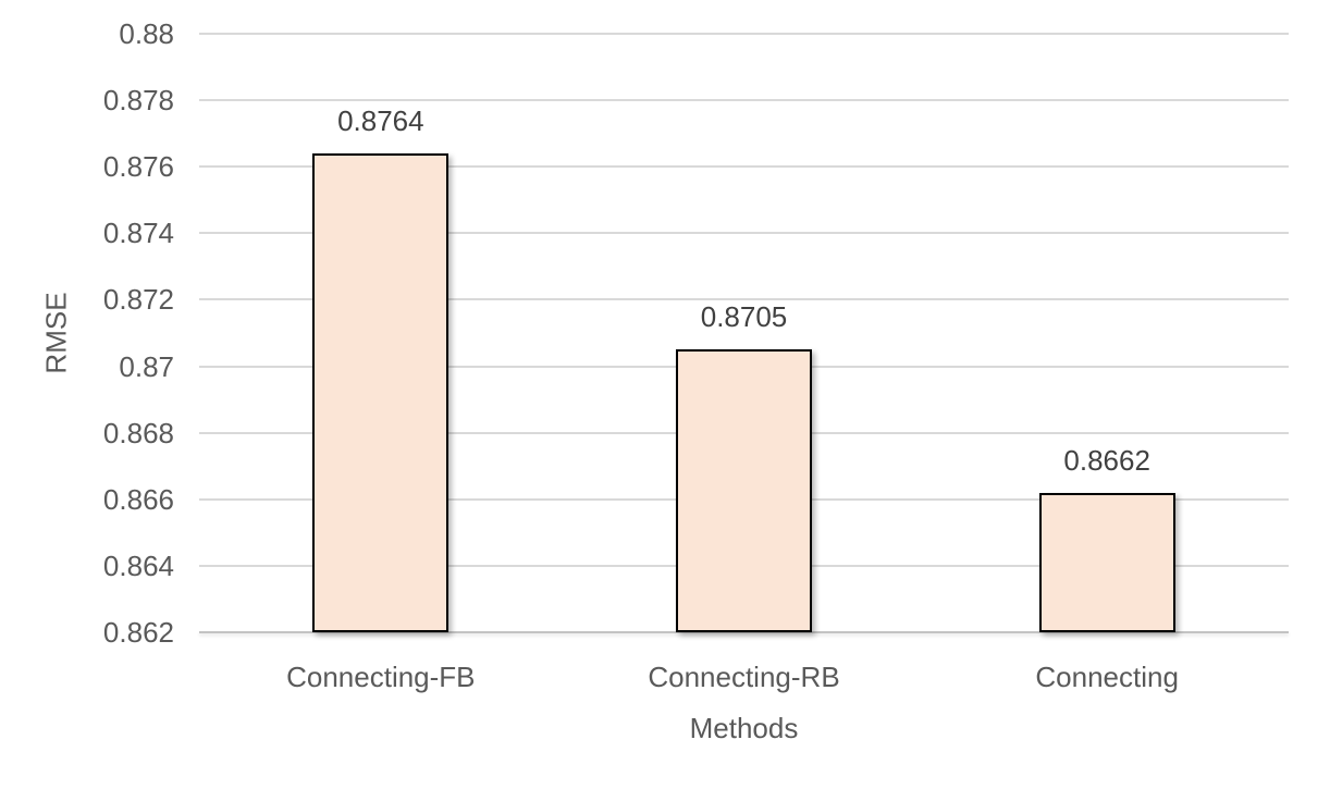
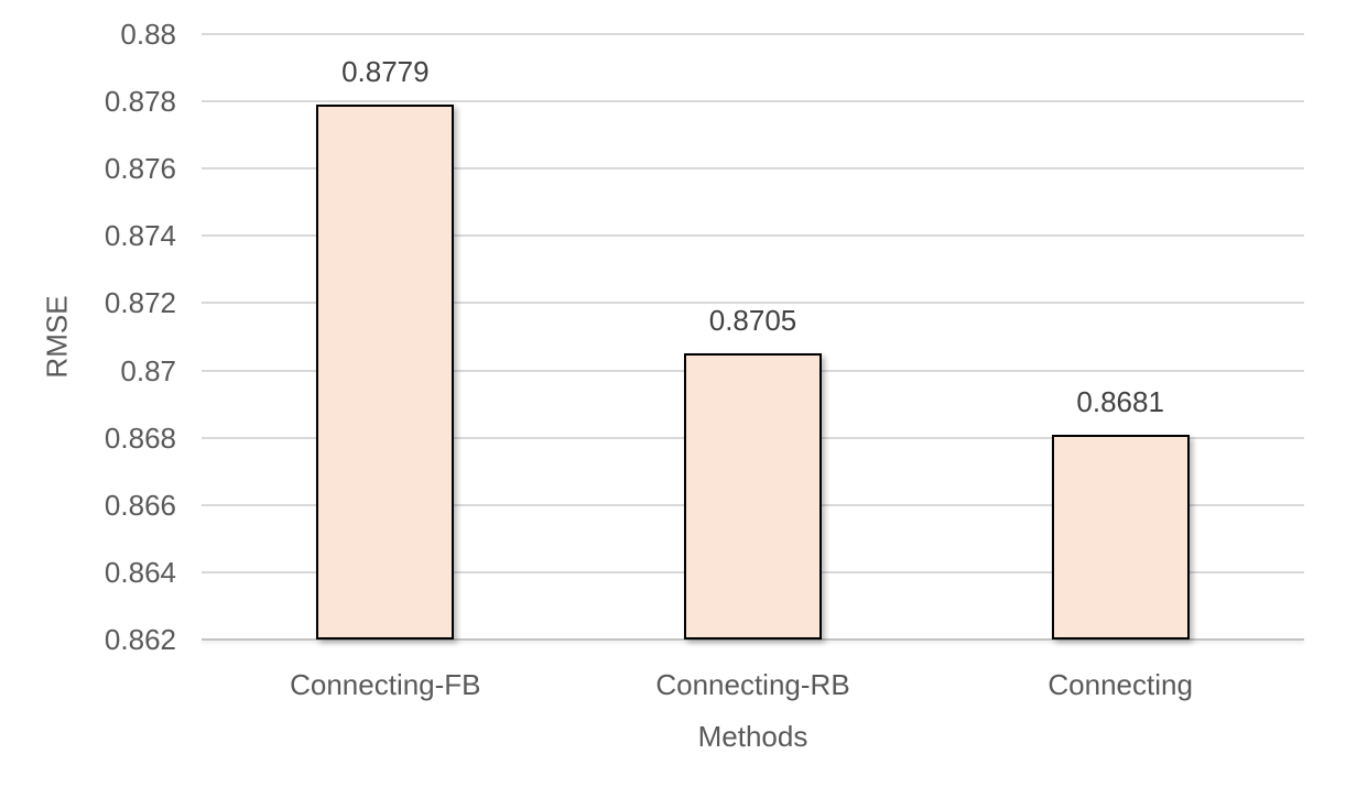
Connecting-FB: 0.8764 -> 0.8779
Connecting: 0.8662 -> 0.8681
